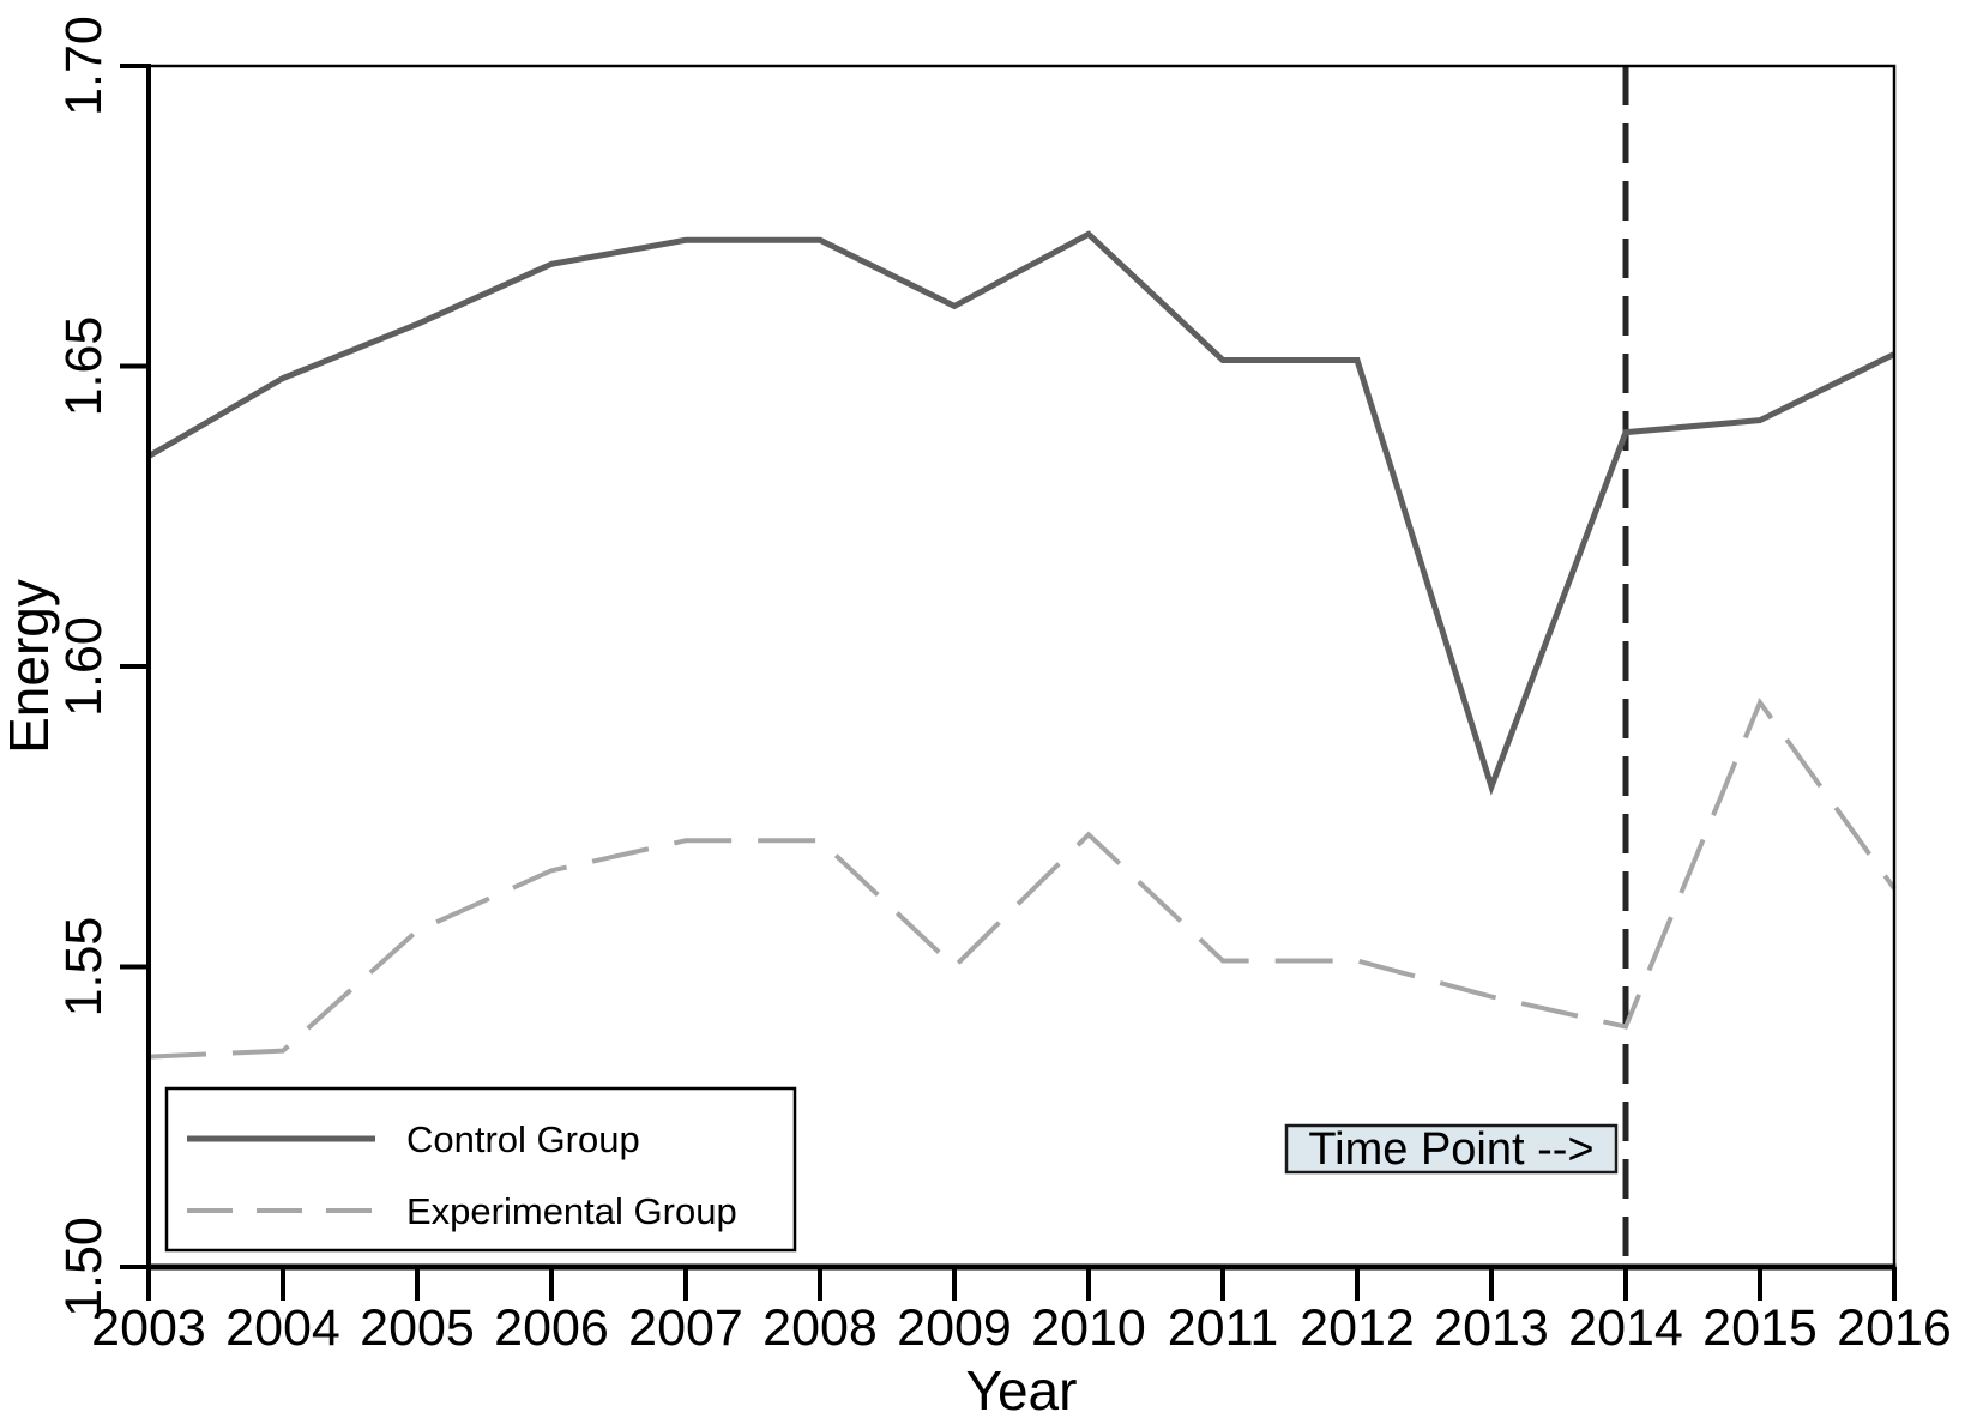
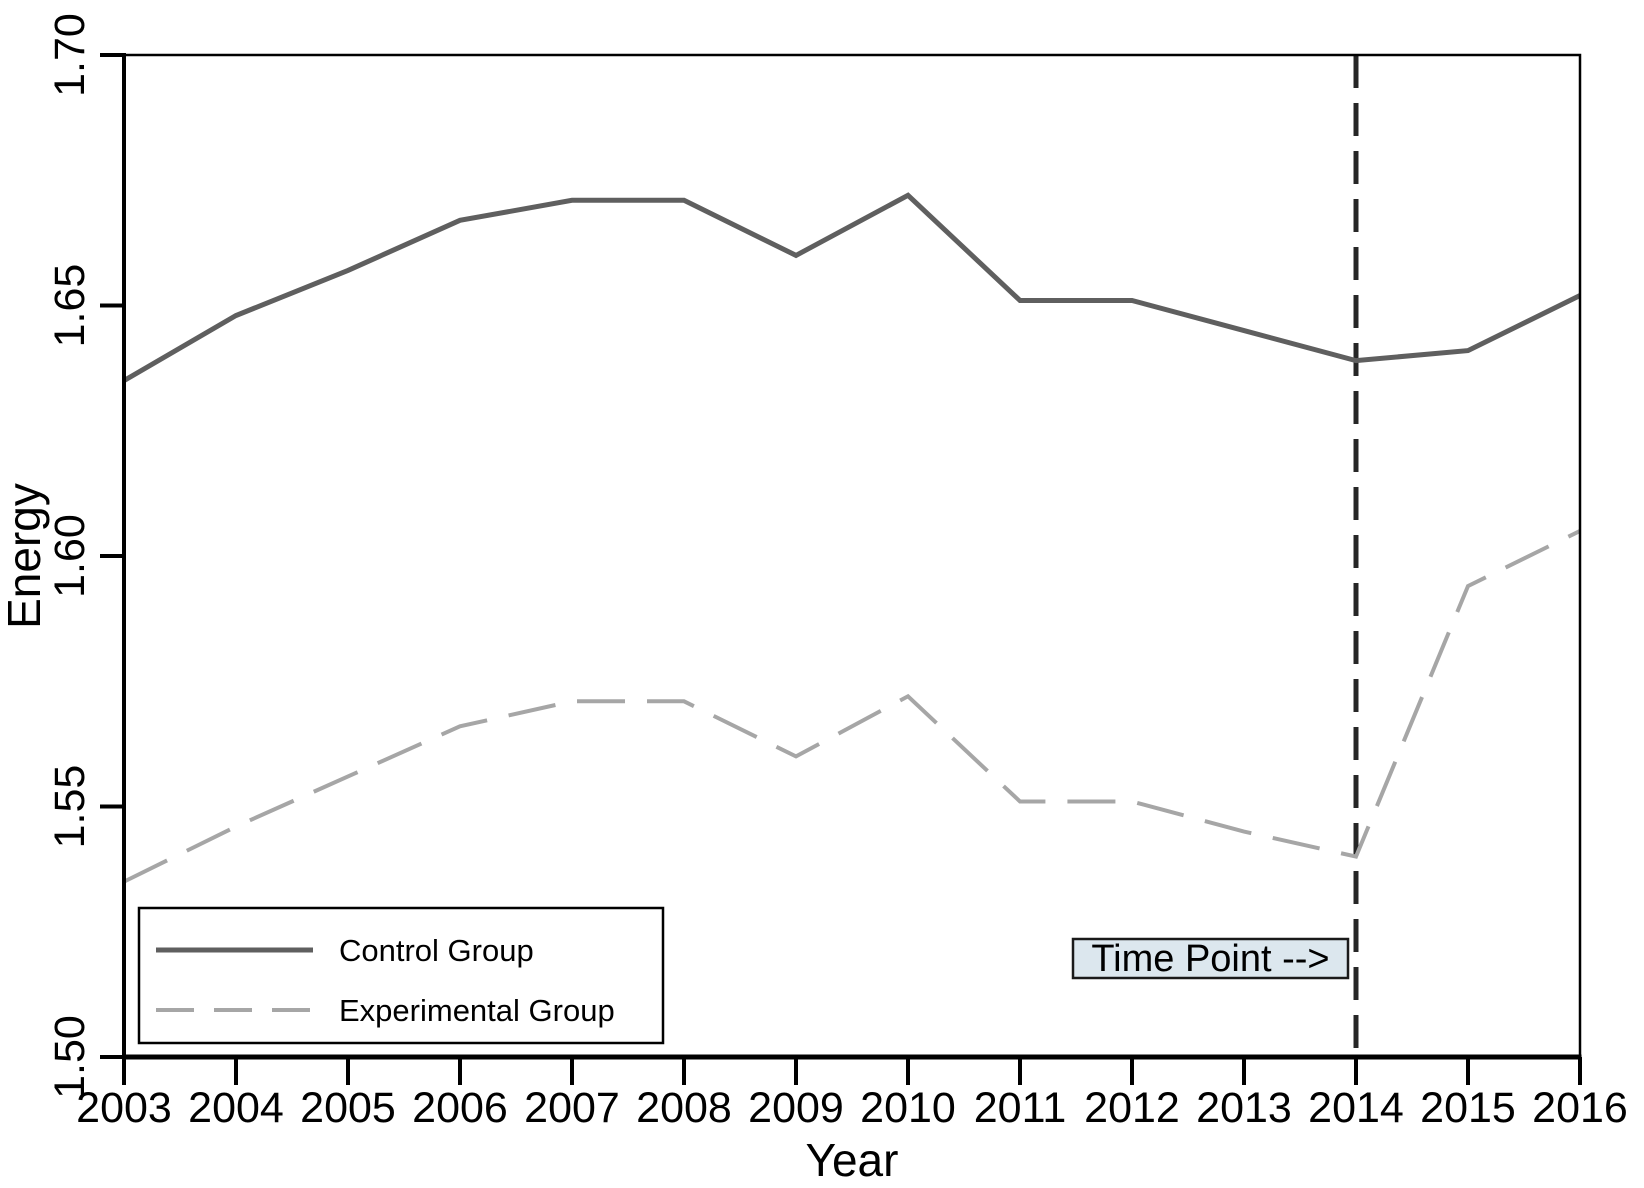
Experimental Group/2004: 1.536 -> 1.546
Experimental Group/2009: 1.550 -> 1.560
Control Group/2013: 1.580 -> 1.645
Experimental Group/2016: 1.563 -> 1.605
